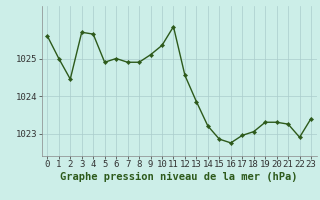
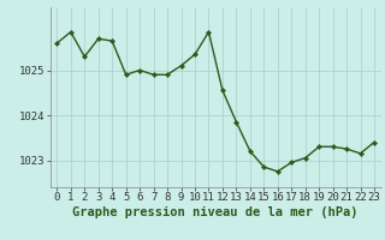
1: 1025.00 -> 1025.85
2: 1024.45 -> 1025.30
22: 1022.90 -> 1023.15
